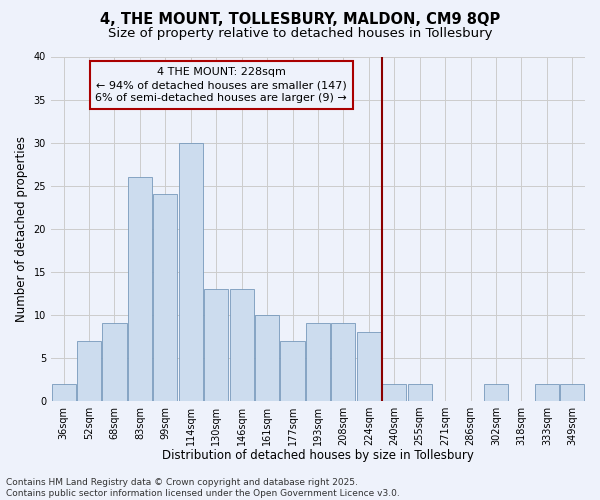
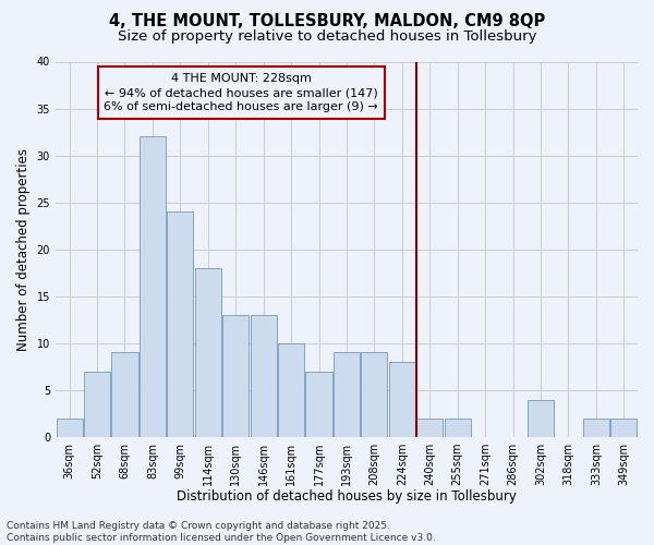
83sqm: 26 -> 32
114sqm: 30 -> 18
302sqm: 2 -> 4
